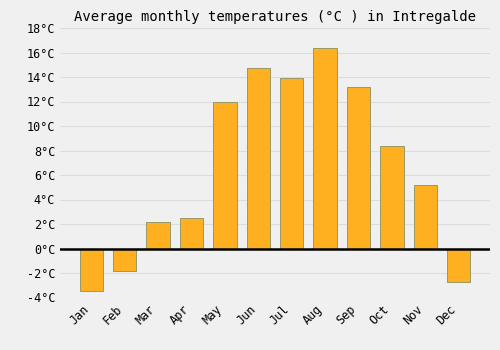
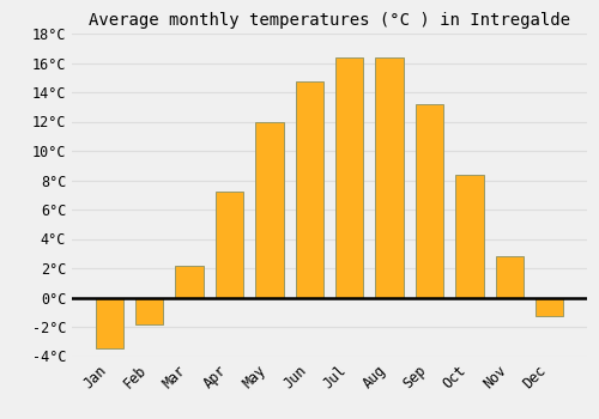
Apr: 2.5°C -> 7.2°C
Jul: 13.9°C -> 16.4°C
Nov: 5.2°C -> 2.8°C
Dec: -2.7°C -> -1.3°C
